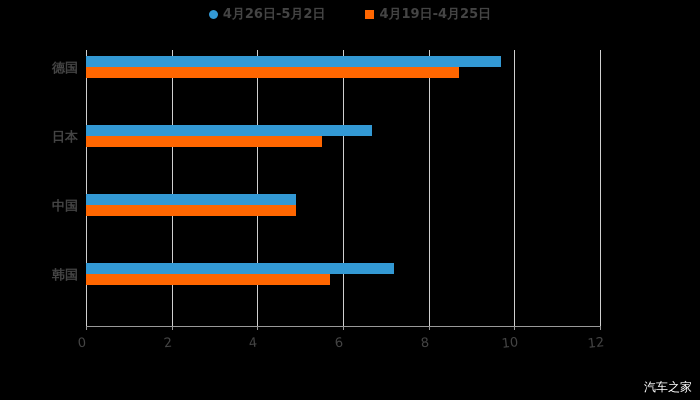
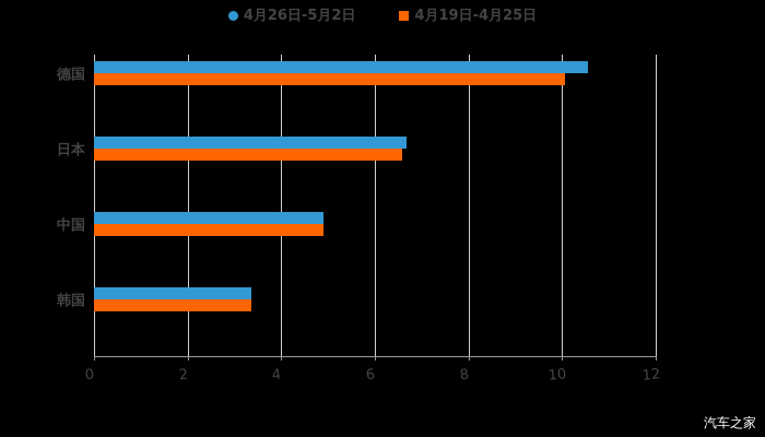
4月26日-5月2日/德国: 9.7 -> 10.6
4月19日-4月25日/德国: 8.7 -> 10.1
4月19日-4月25日/日本: 5.5 -> 6.6
4月26日-5月2日/韩国: 7.2 -> 3.4
4月19日-4月25日/韩国: 5.7 -> 3.4
